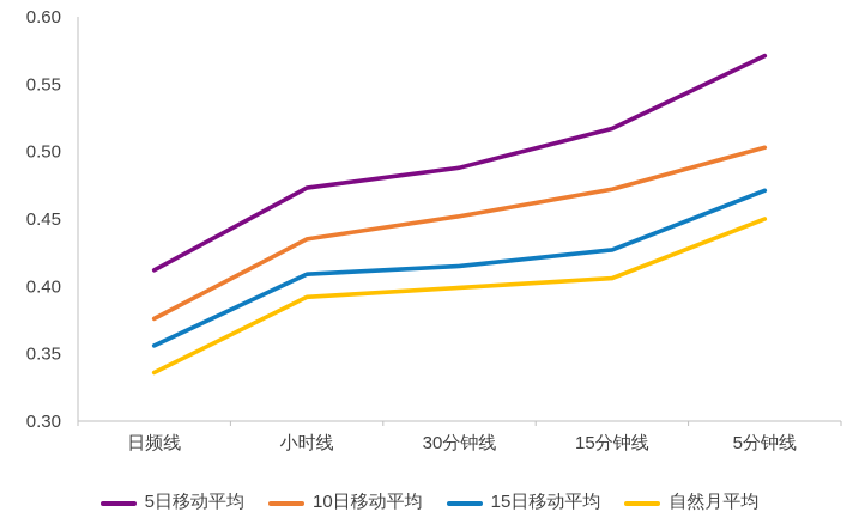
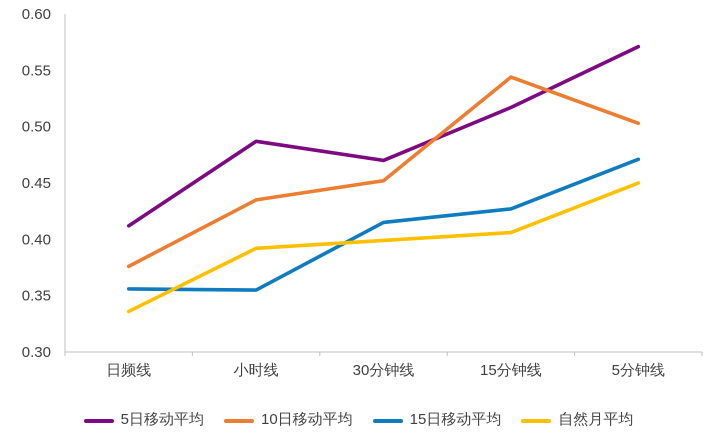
5日移动平均/小时线: 0.473 -> 0.487
15日移动平均/小时线: 0.409 -> 0.355
5日移动平均/30分钟线: 0.488 -> 0.470
10日移动平均/15分钟线: 0.472 -> 0.544
